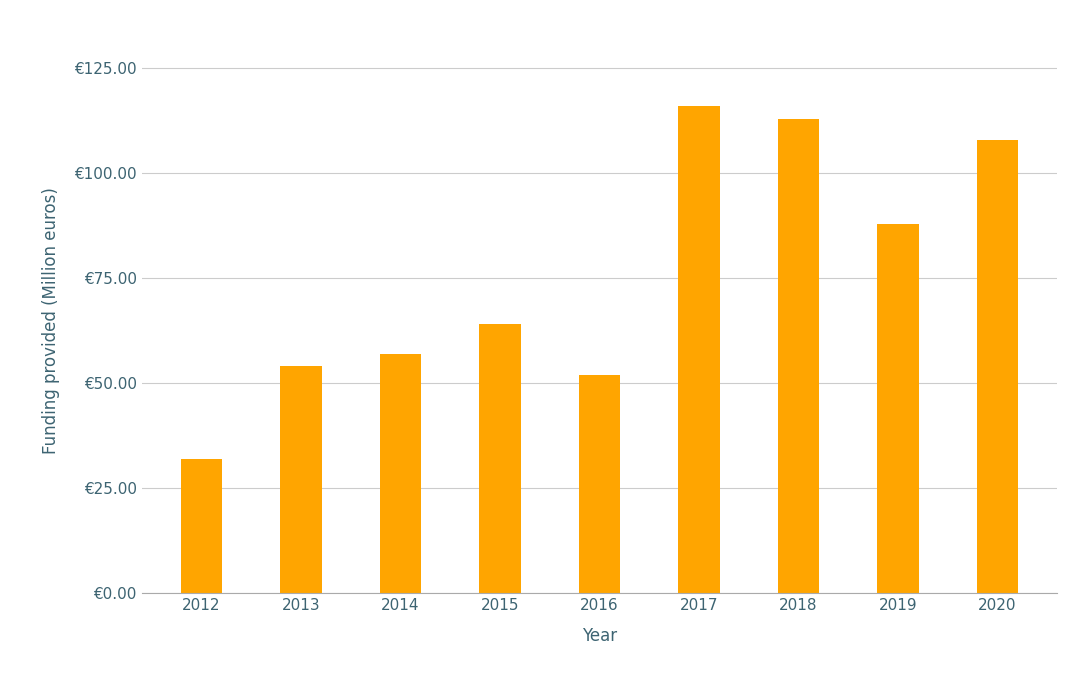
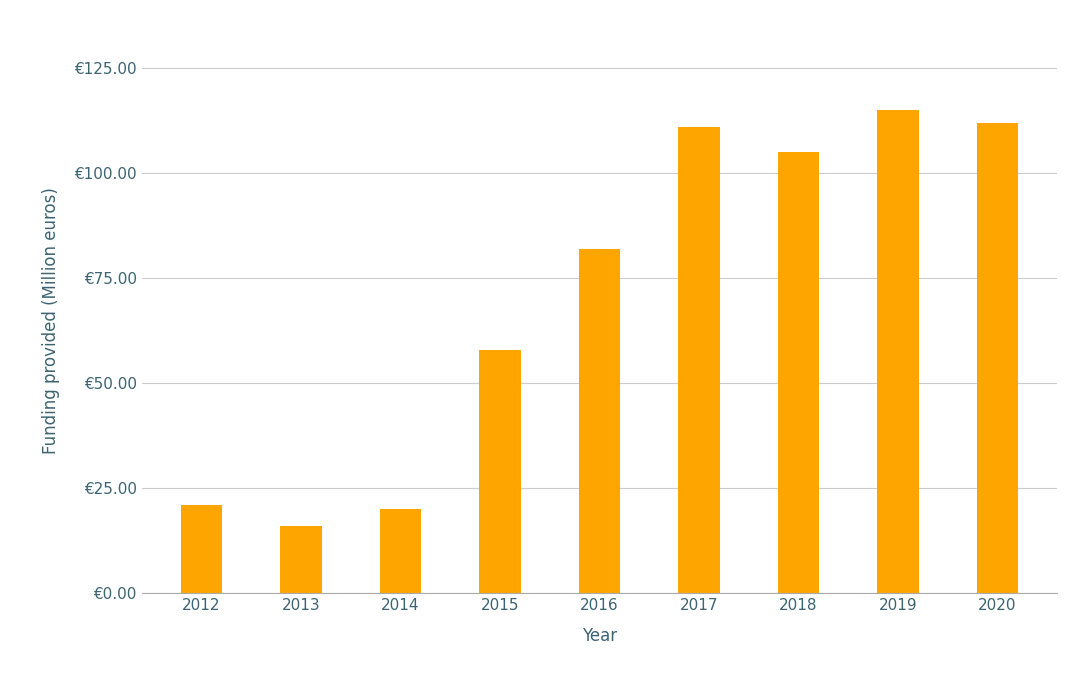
2012: €32 -> €21
2013: €54 -> €16
2014: €57 -> €20
2015: €64 -> €58
2016: €52 -> €82
2017: €116 -> €111
2018: €113 -> €105
2019: €88 -> €115
2020: €108 -> €112
